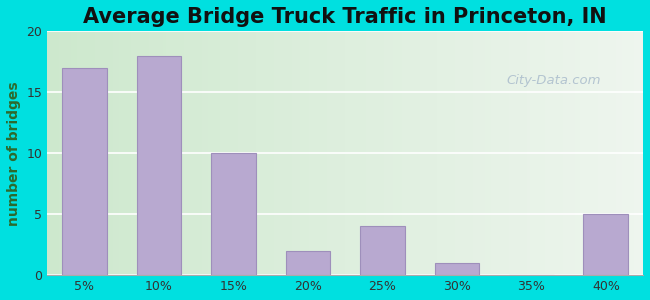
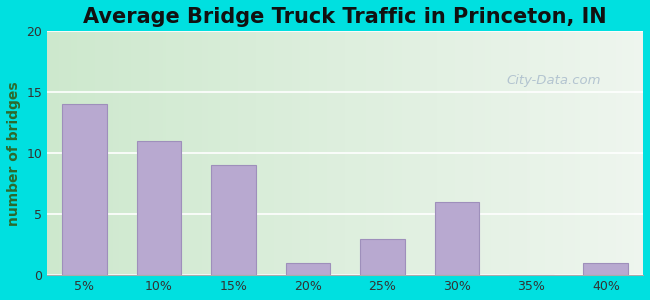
5%: 17 -> 14
10%: 18 -> 11
15%: 10 -> 9
20%: 2 -> 1
25%: 4 -> 3
30%: 1 -> 6
40%: 5 -> 1
